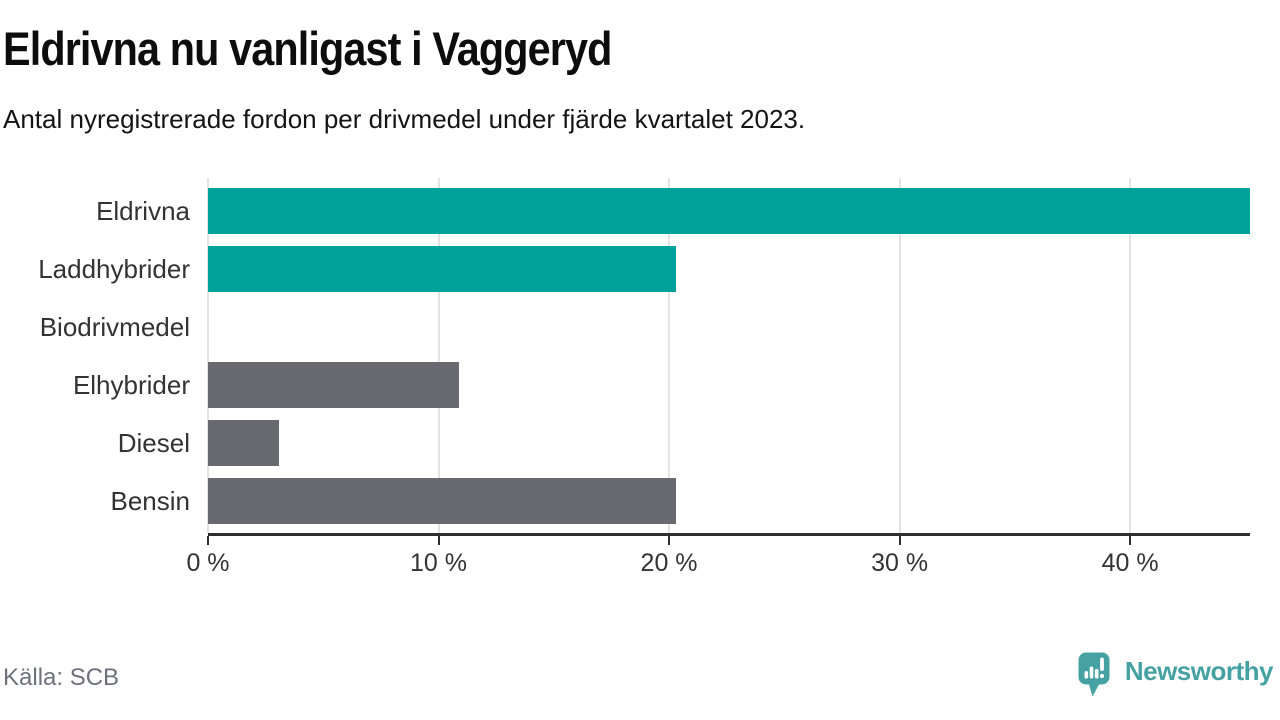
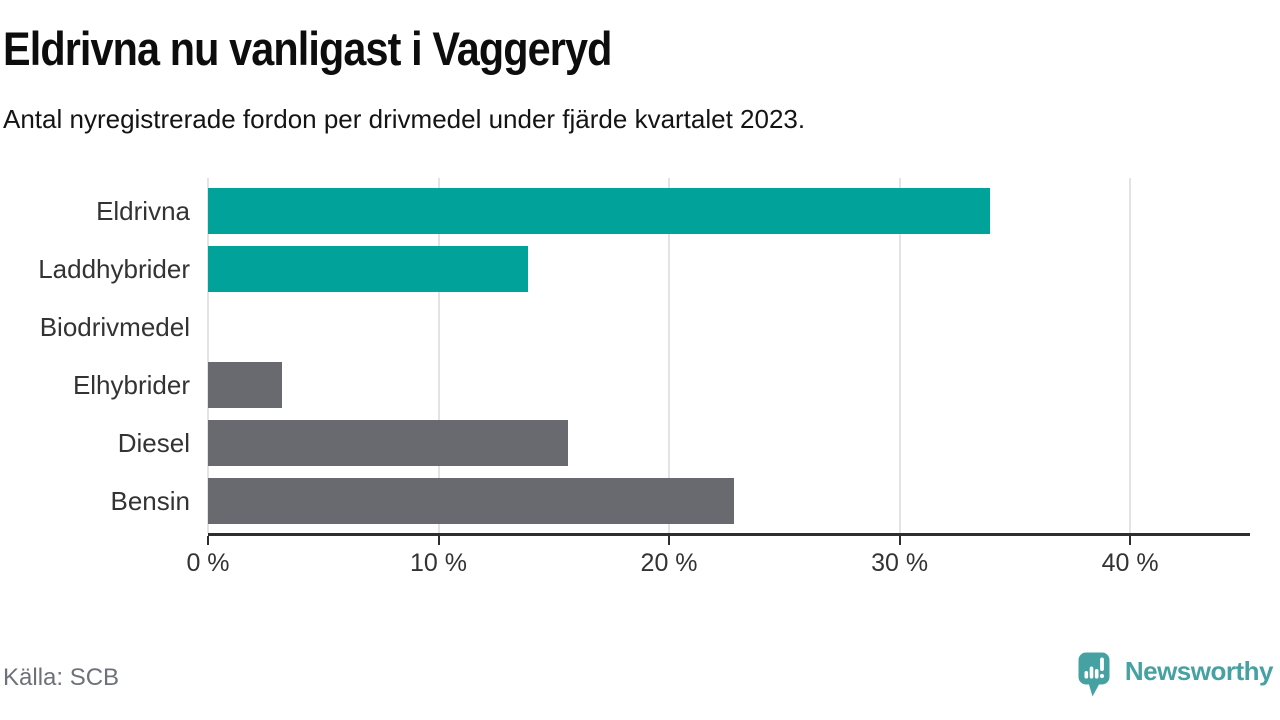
Eldrivna: 45.2% -> 33.9%
Laddhybrider: 20.3% -> 13.9%
Elhybrider: 10.9% -> 3.2%
Diesel: 3.1% -> 15.6%
Bensin: 20.3% -> 22.8%
